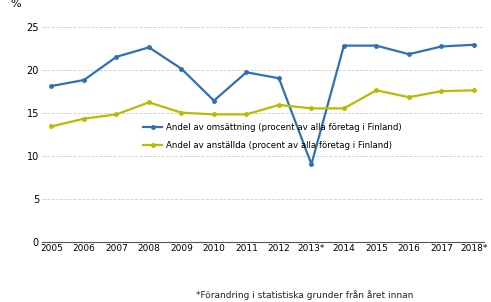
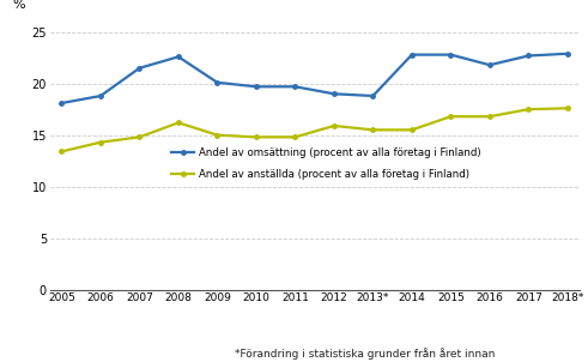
Andel av omsättning (procent av alla företag i Finland)/2010: 16.4 -> 19.7
Andel av omsättning (procent av alla företag i Finland)/2013*: 9.0 -> 18.8
Andel av anställda (procent av alla företag i Finland)/2015: 17.6 -> 16.8
